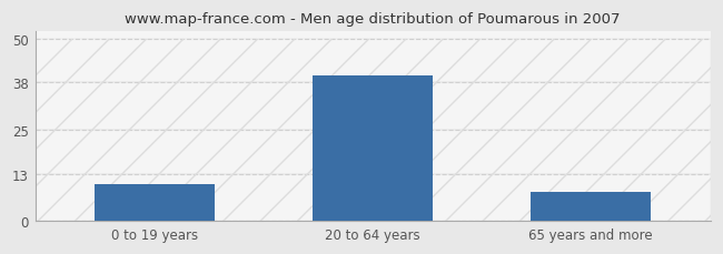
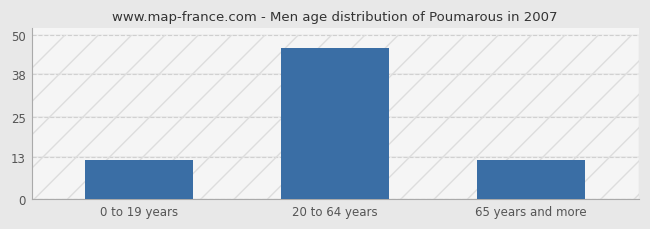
0 to 19 years: 10 -> 12
20 to 64 years: 40 -> 46
65 years and more: 8 -> 12
